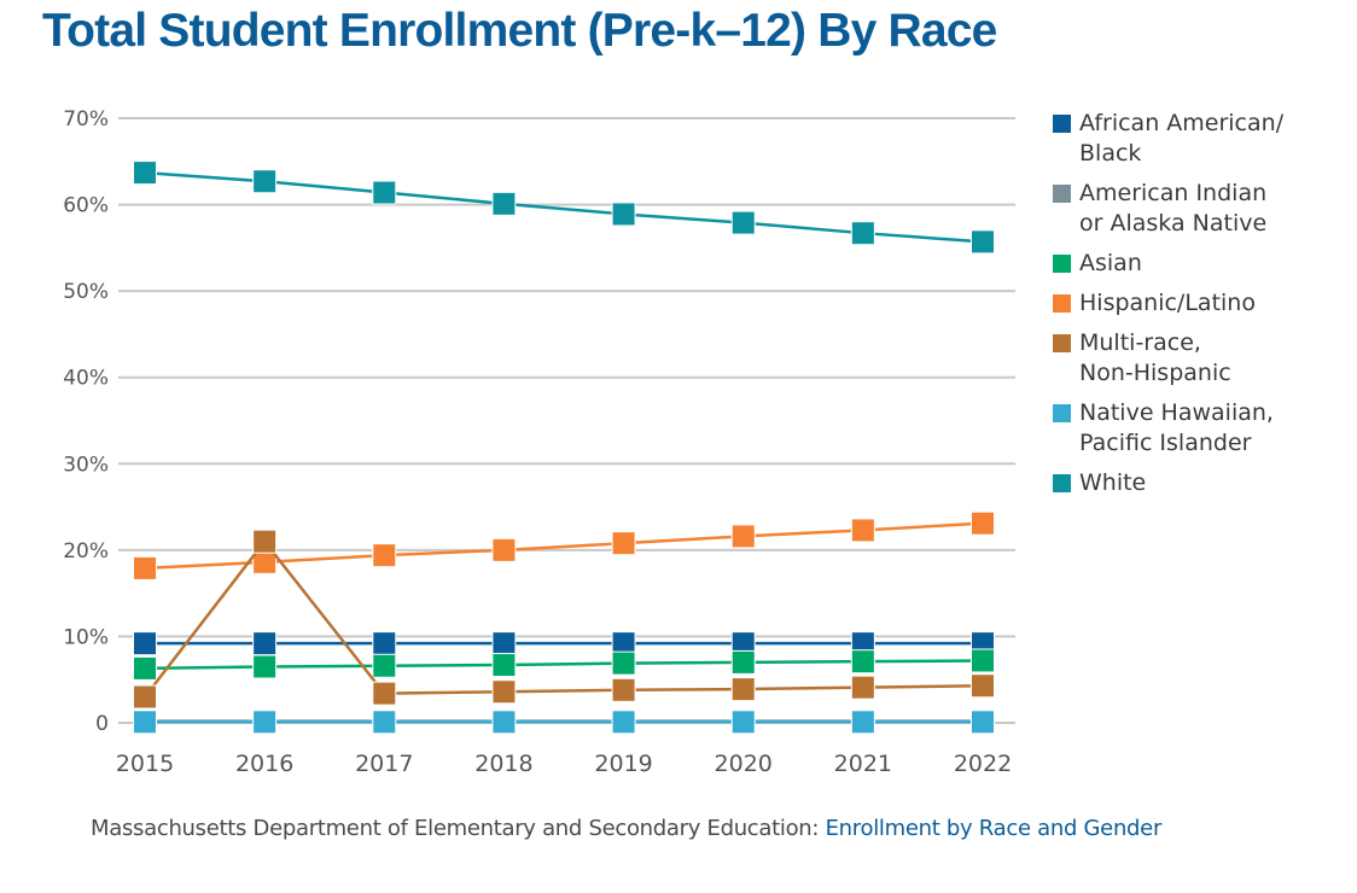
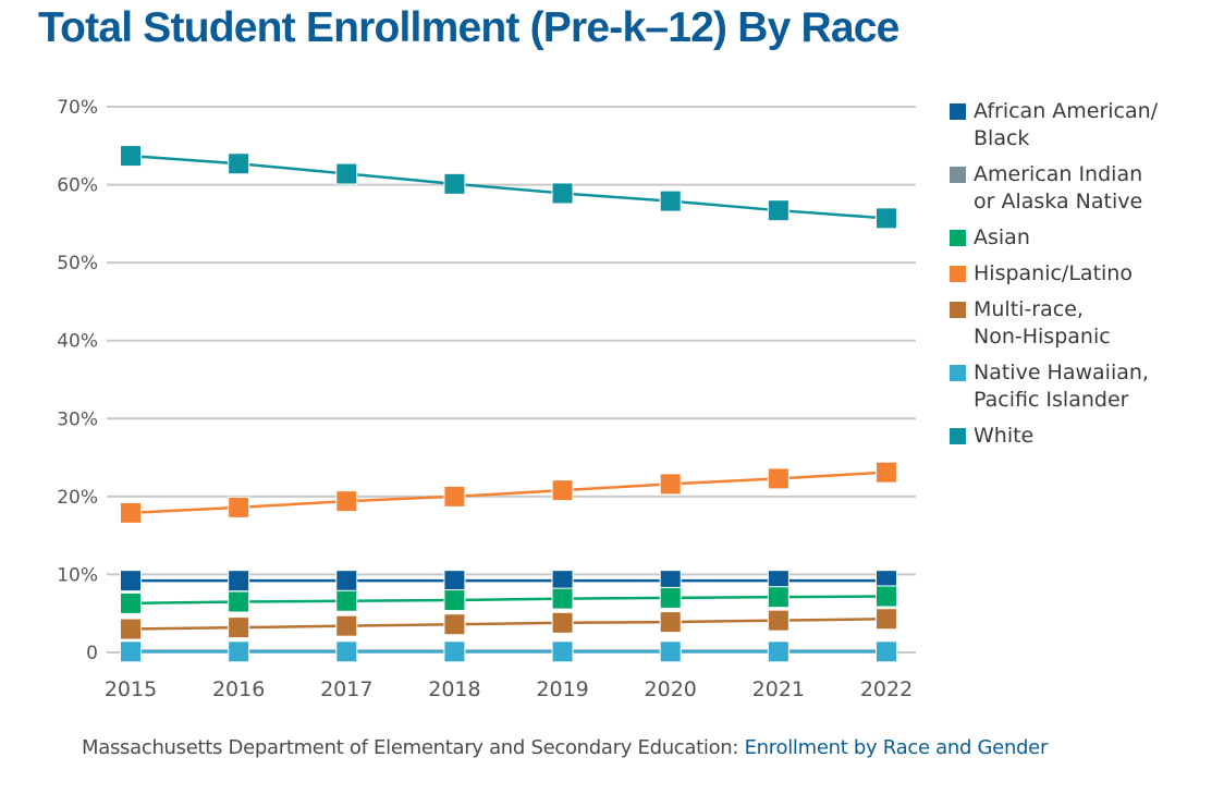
Multi-race, Non-Hispanic/2016: 21% -> 3%
